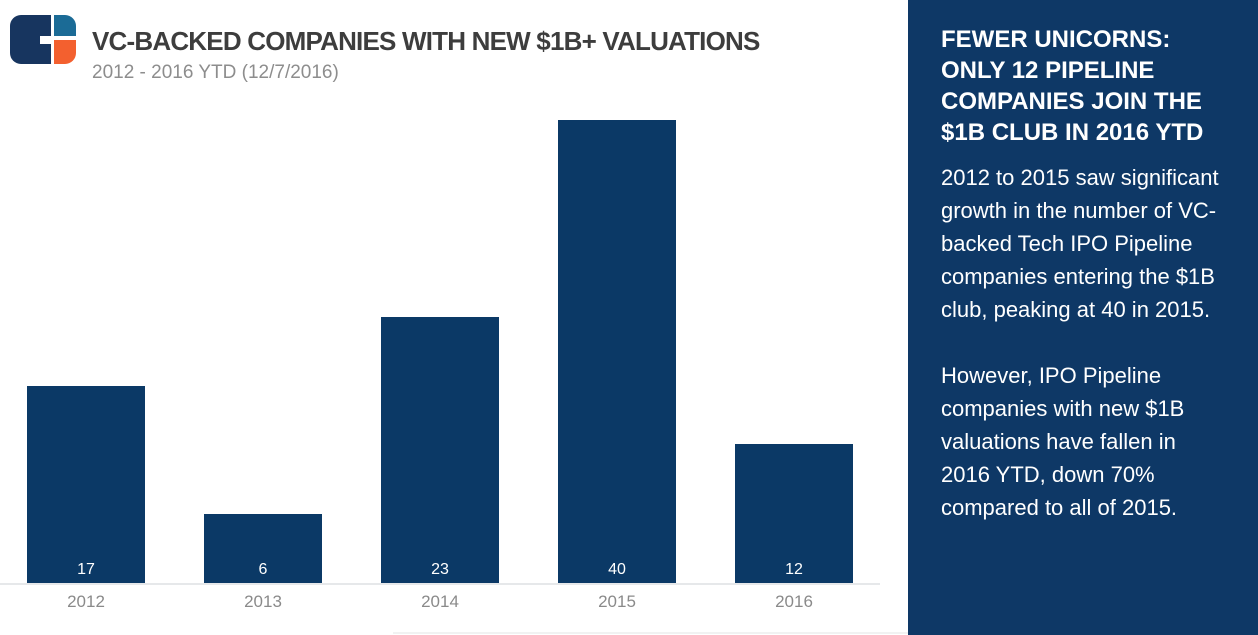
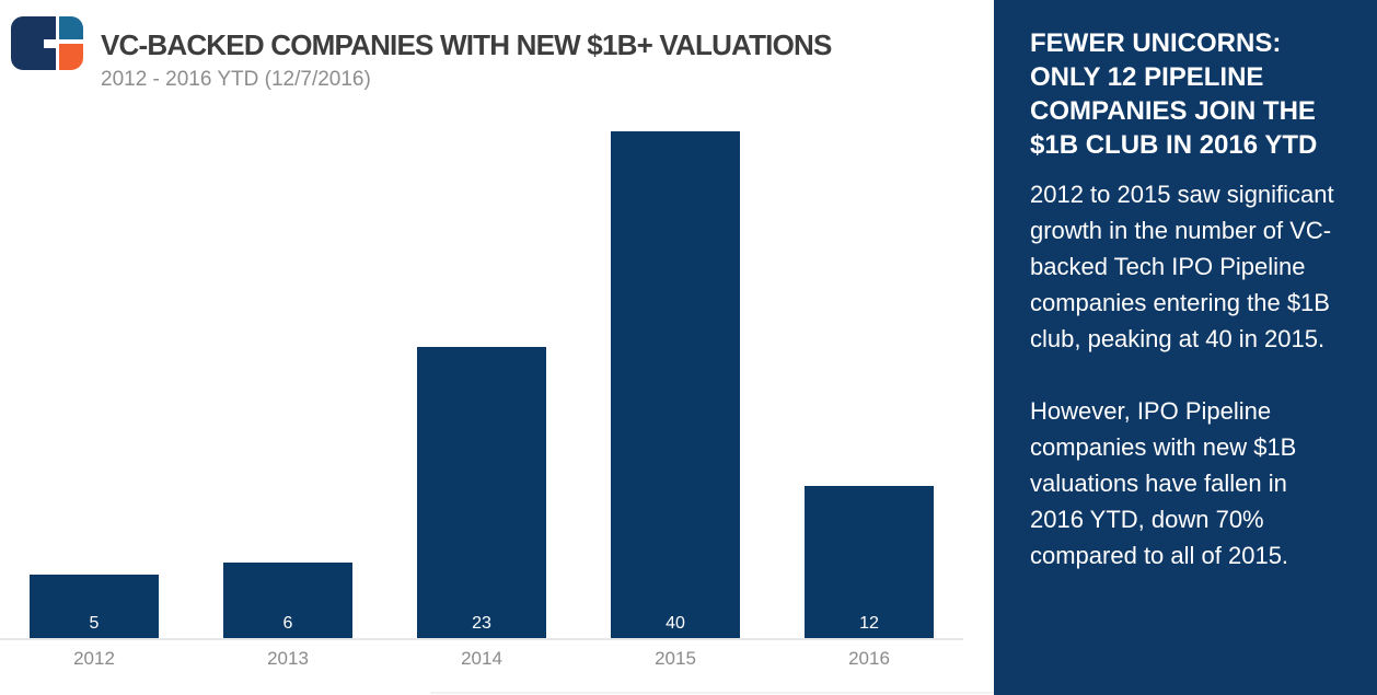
2012: 17 -> 5
